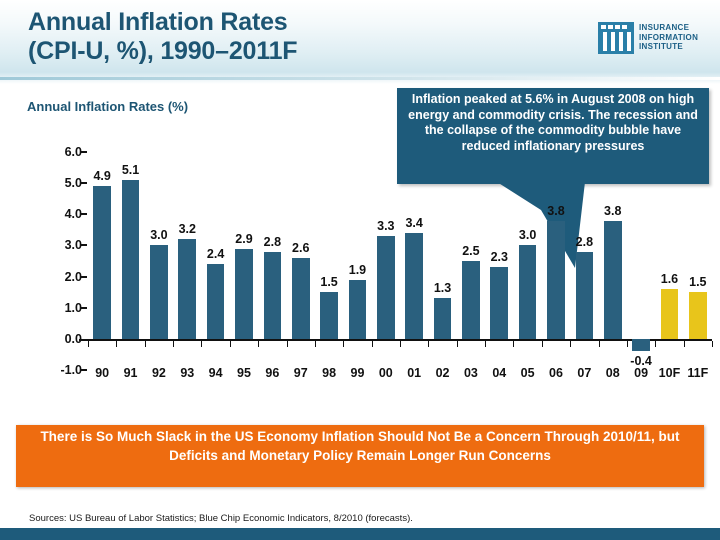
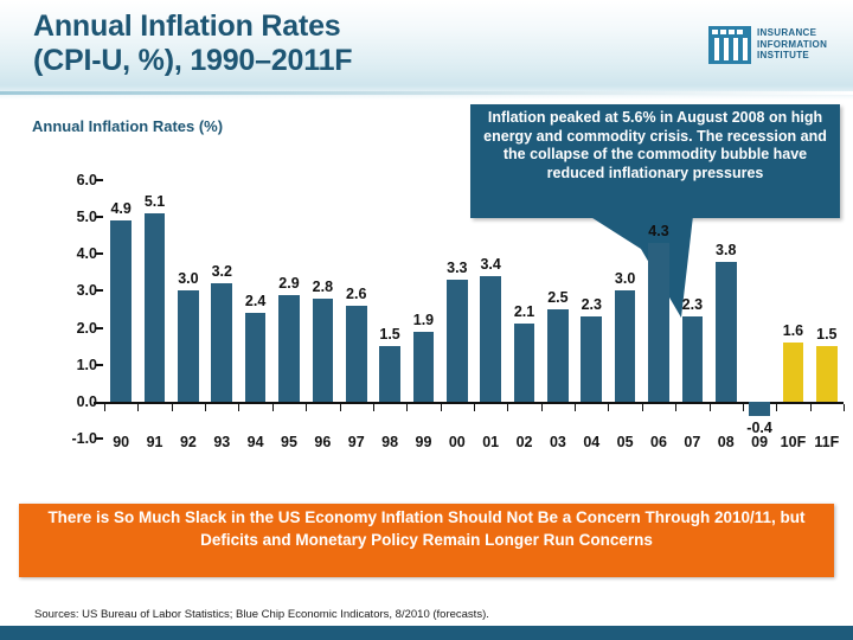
02: 1.3 -> 2.1
06: 3.8 -> 4.3
07: 2.8 -> 2.3
